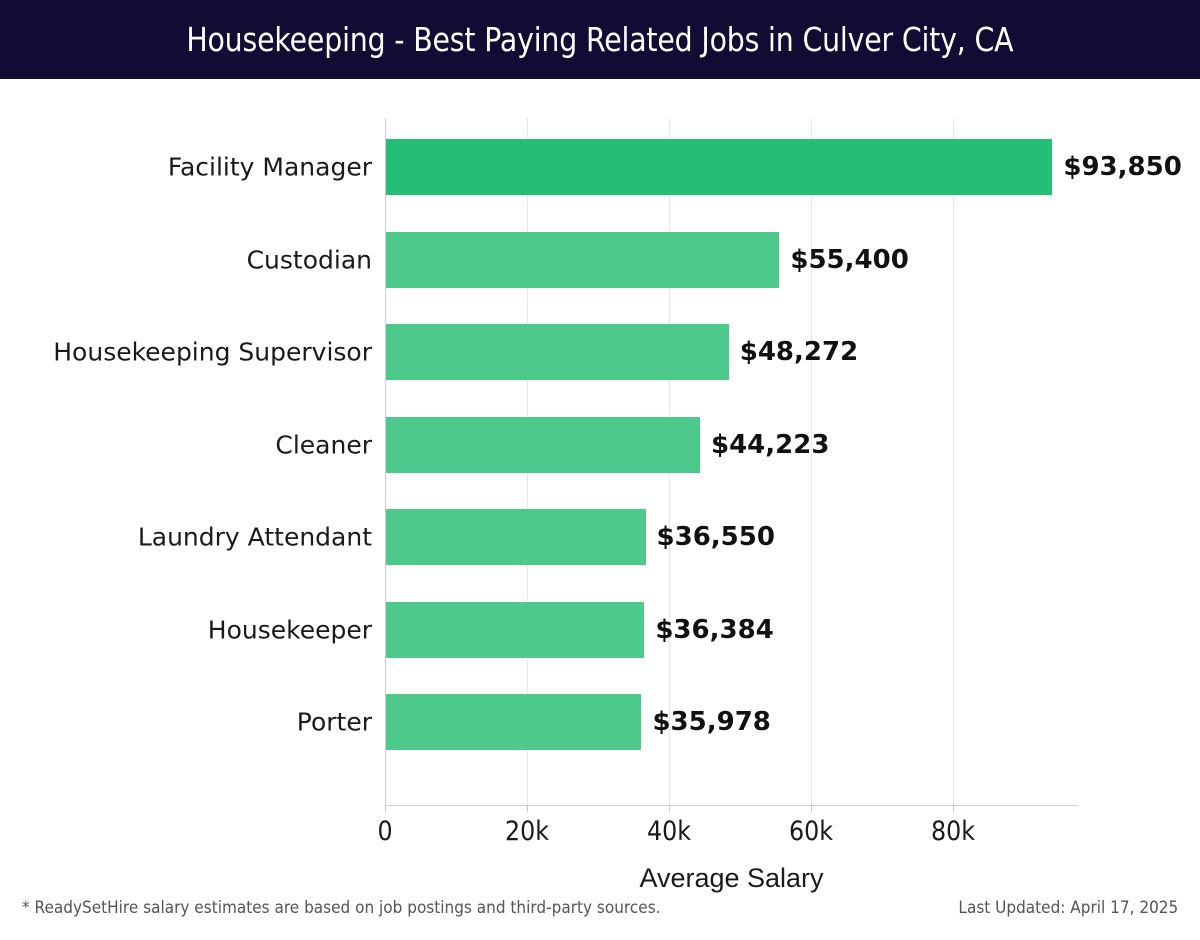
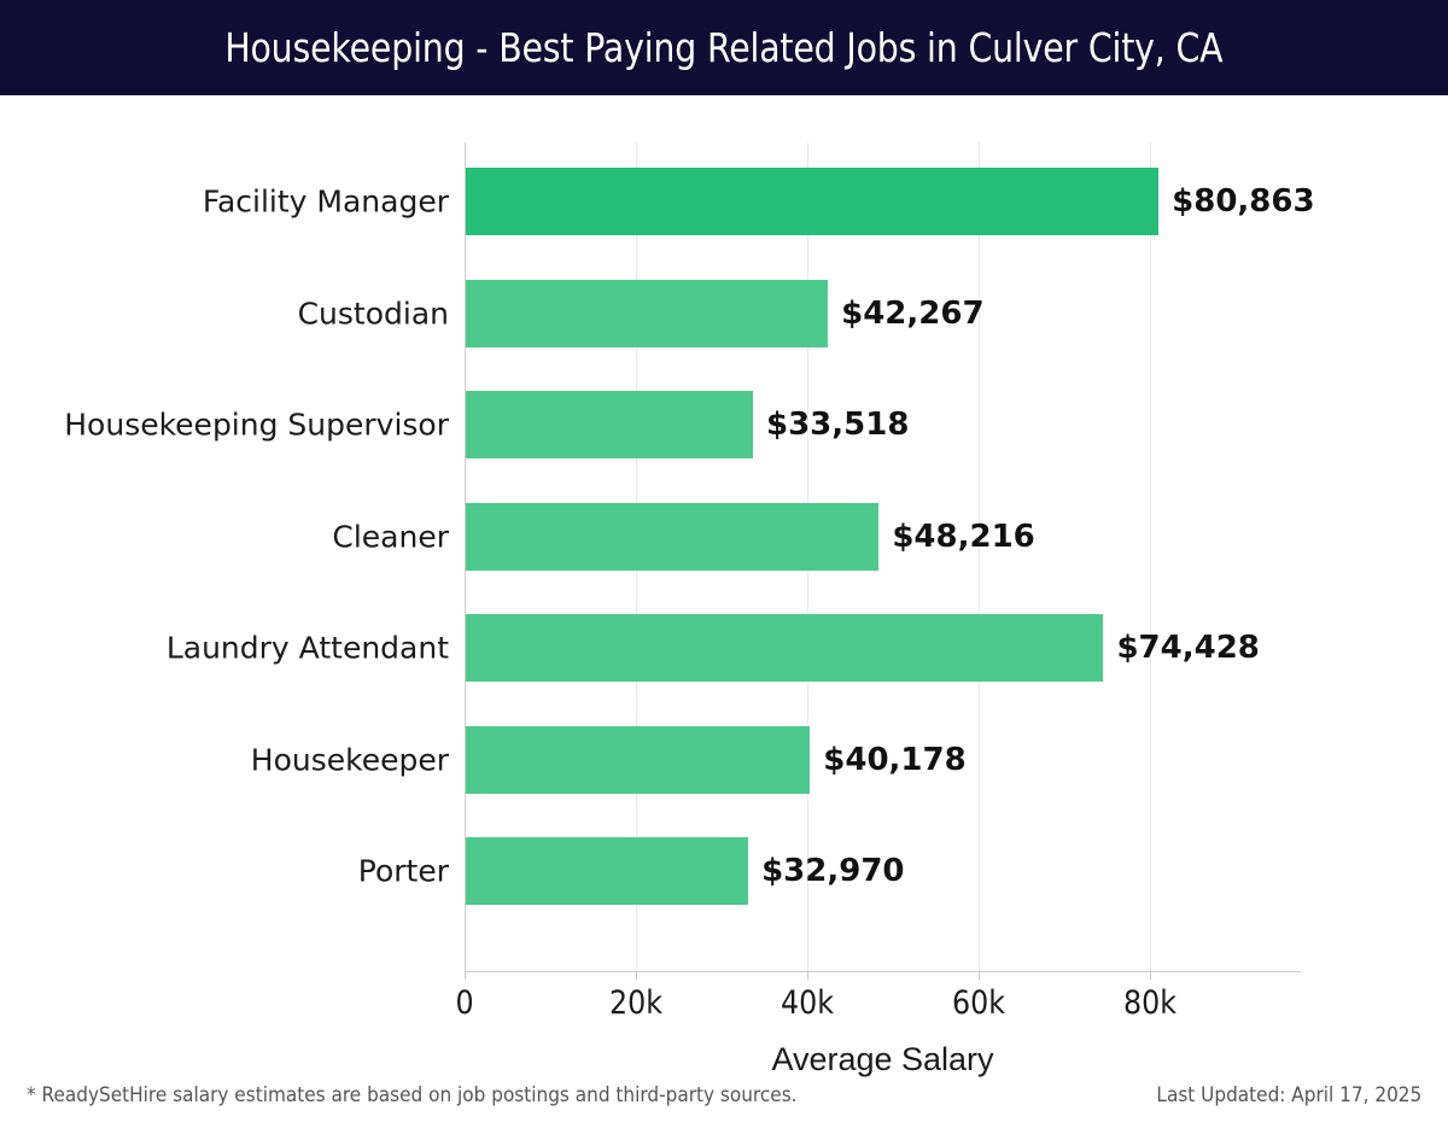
Facility Manager: $93,850 -> $80,863
Custodian: $55,400 -> $42,267
Housekeeping Supervisor: $48,272 -> $33,518
Cleaner: $44,223 -> $48,216
Laundry Attendant: $36,550 -> $74,428
Housekeeper: $36,384 -> $40,178
Porter: $35,978 -> $32,970
